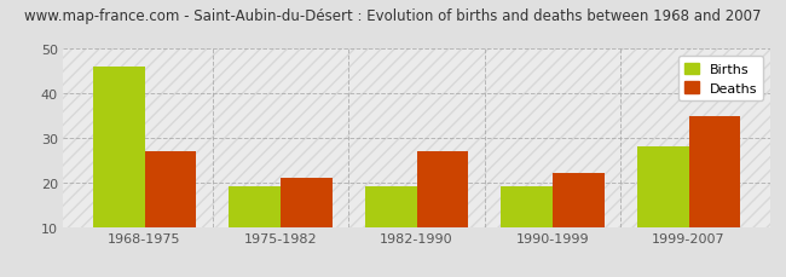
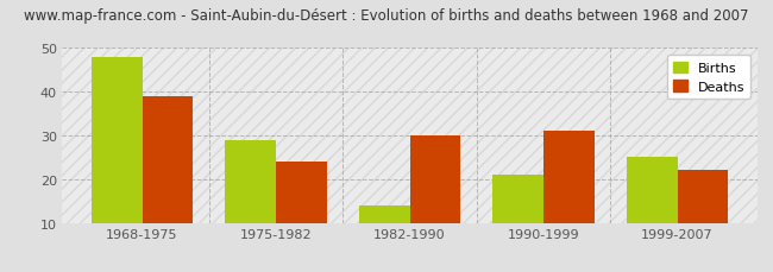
Births/1968-1975: 46 -> 48
Deaths/1968-1975: 27 -> 39
Births/1975-1982: 19 -> 29
Deaths/1975-1982: 21 -> 24
Births/1982-1990: 19 -> 14
Deaths/1982-1990: 27 -> 30
Births/1990-1999: 19 -> 21
Deaths/1990-1999: 22 -> 31
Births/1999-2007: 28 -> 25
Deaths/1999-2007: 35 -> 22
